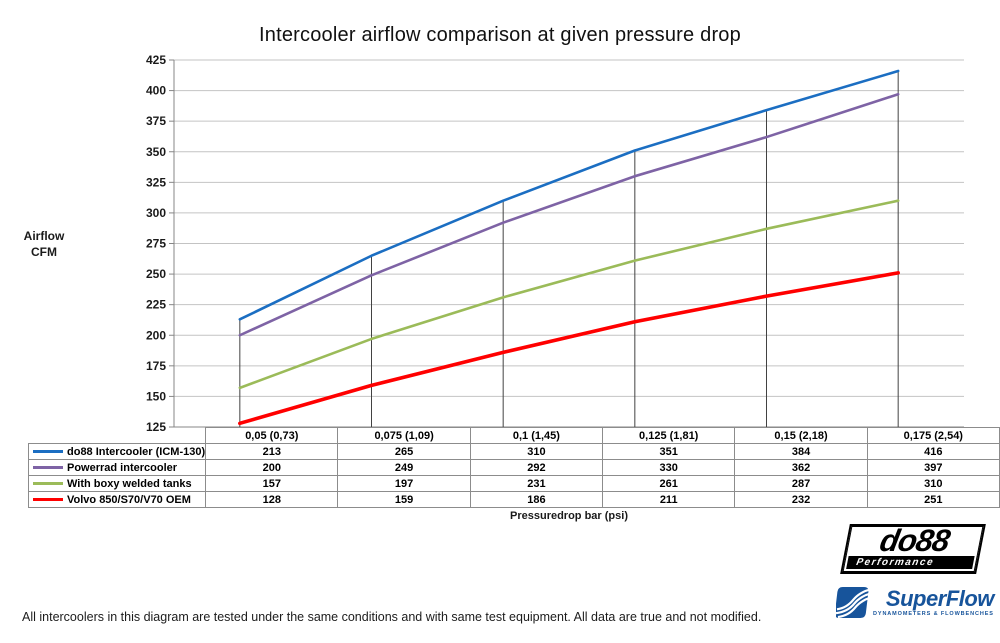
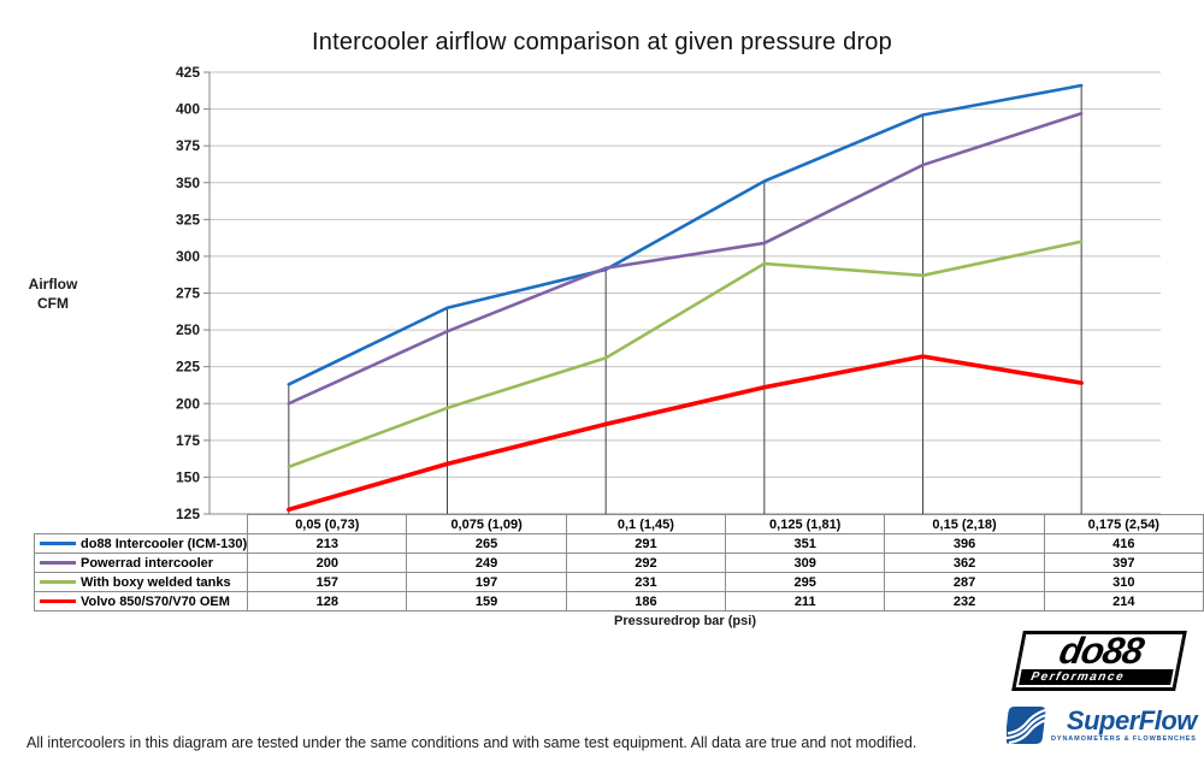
do88 Intercooler (ICM-130)/0,1 (1,45): 310 -> 291
Powerrad intercooler/0,125 (1,81): 330 -> 309
With boxy welded tanks/0,125 (1,81): 261 -> 295
do88 Intercooler (ICM-130)/0,15 (2,18): 384 -> 396
Volvo 850/S70/V70 OEM/0,175 (2,54): 251 -> 214
